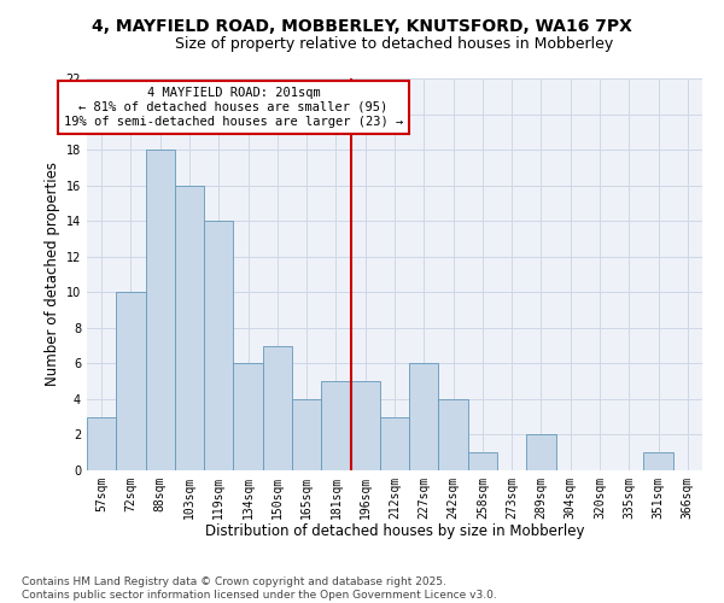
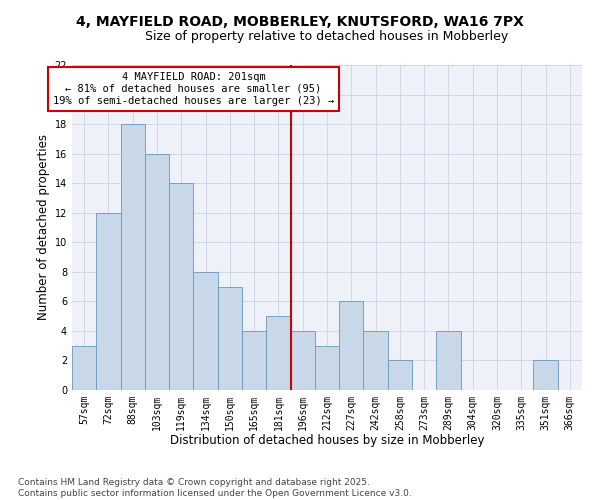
72sqm: 10 -> 12
134sqm: 6 -> 8
196sqm: 5 -> 4
258sqm: 1 -> 2
289sqm: 2 -> 4
351sqm: 1 -> 2
